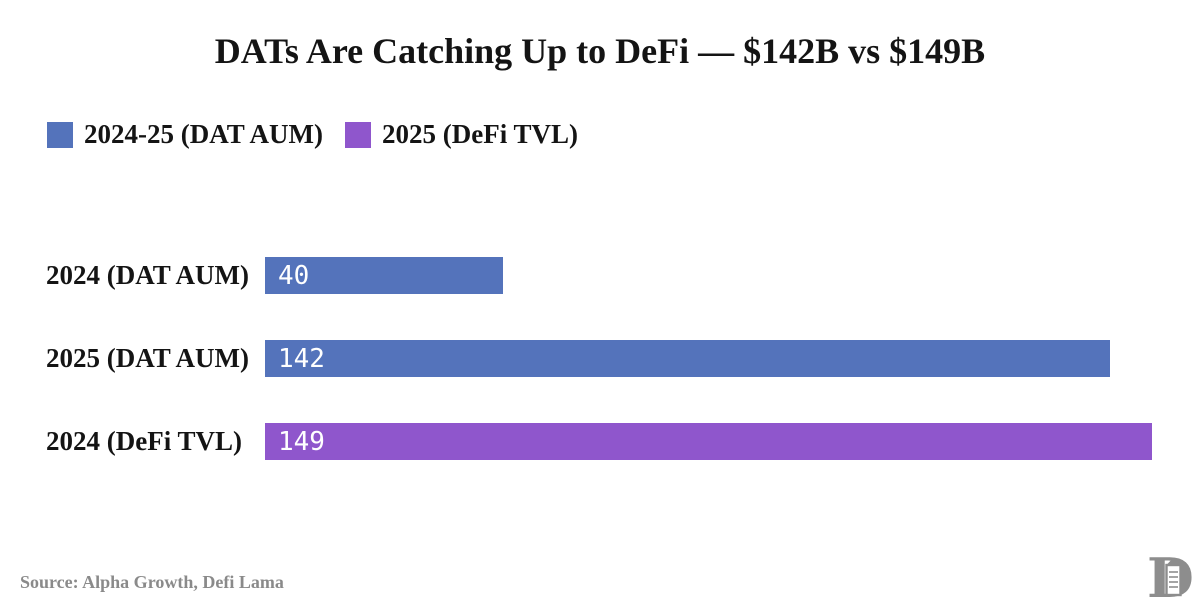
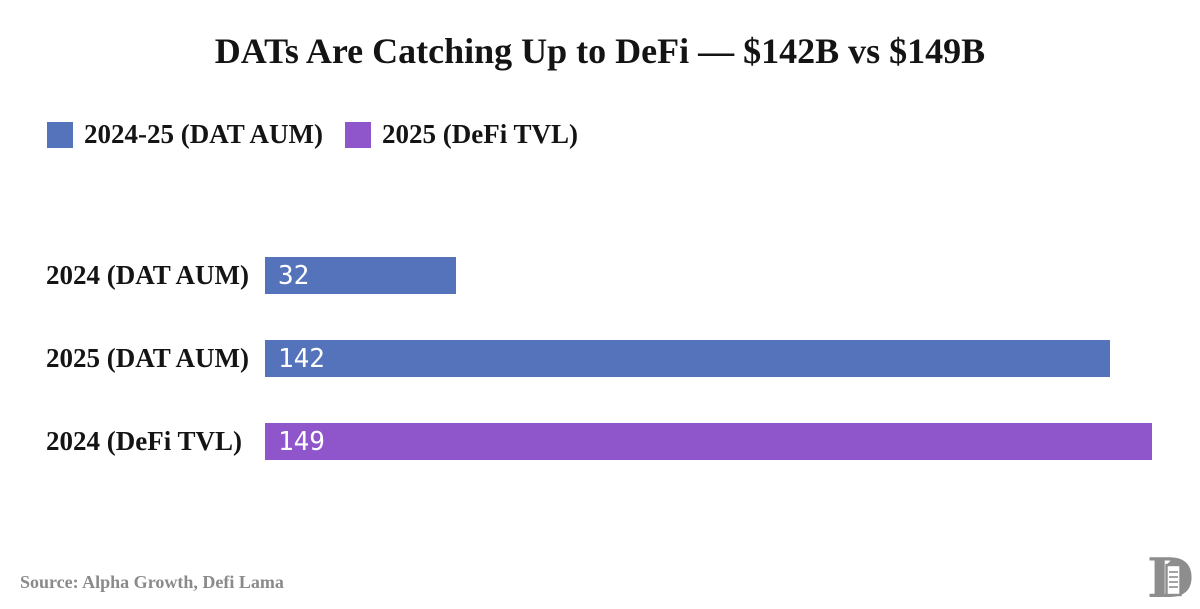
2024 (DAT AUM): 40 -> 32
